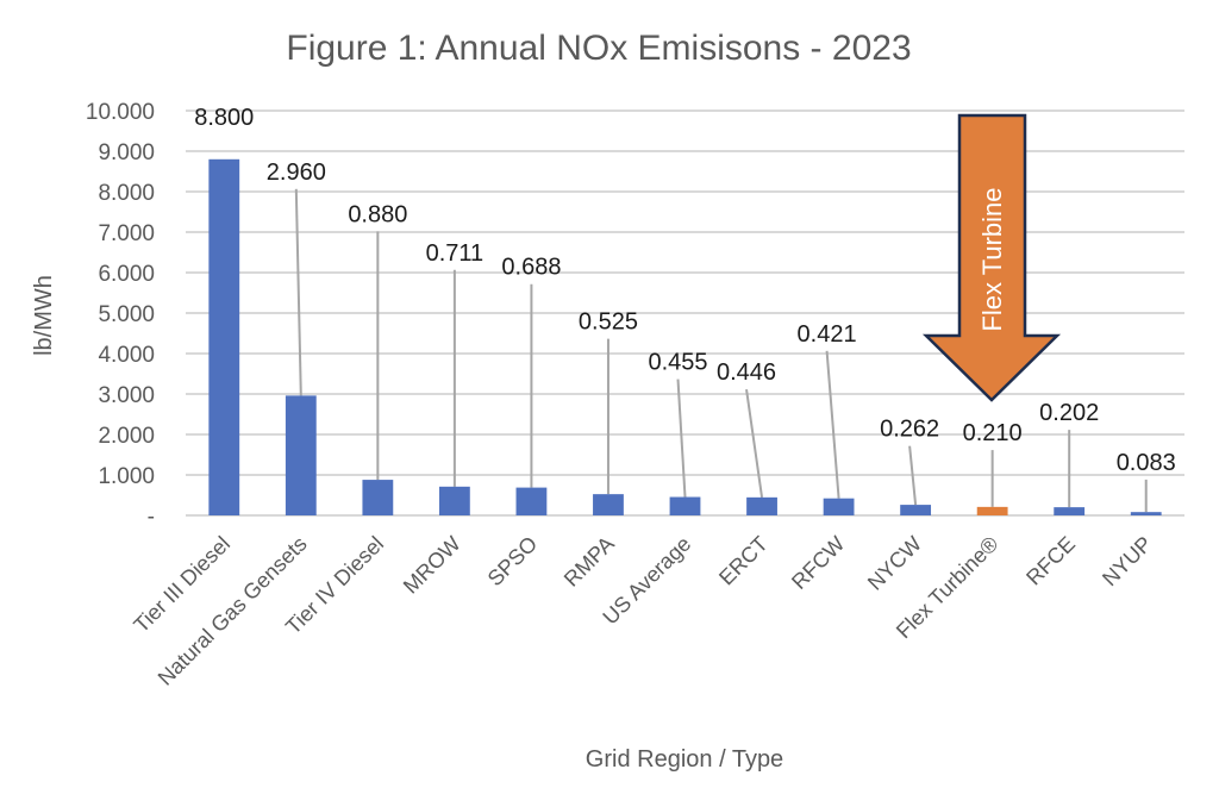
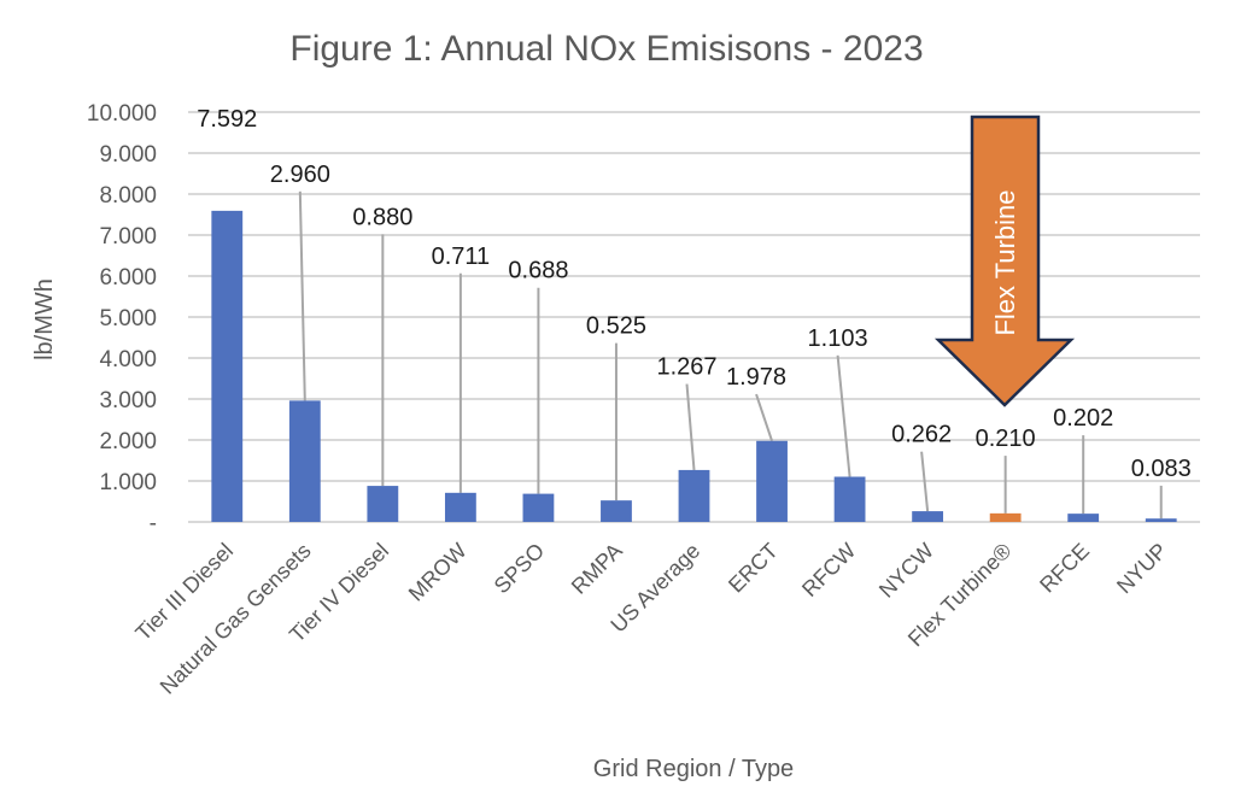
Tier III Diesel: 8.800 -> 7.592
US Average: 0.455 -> 1.267
ERCT: 0.446 -> 1.978
RFCW: 0.421 -> 1.103
